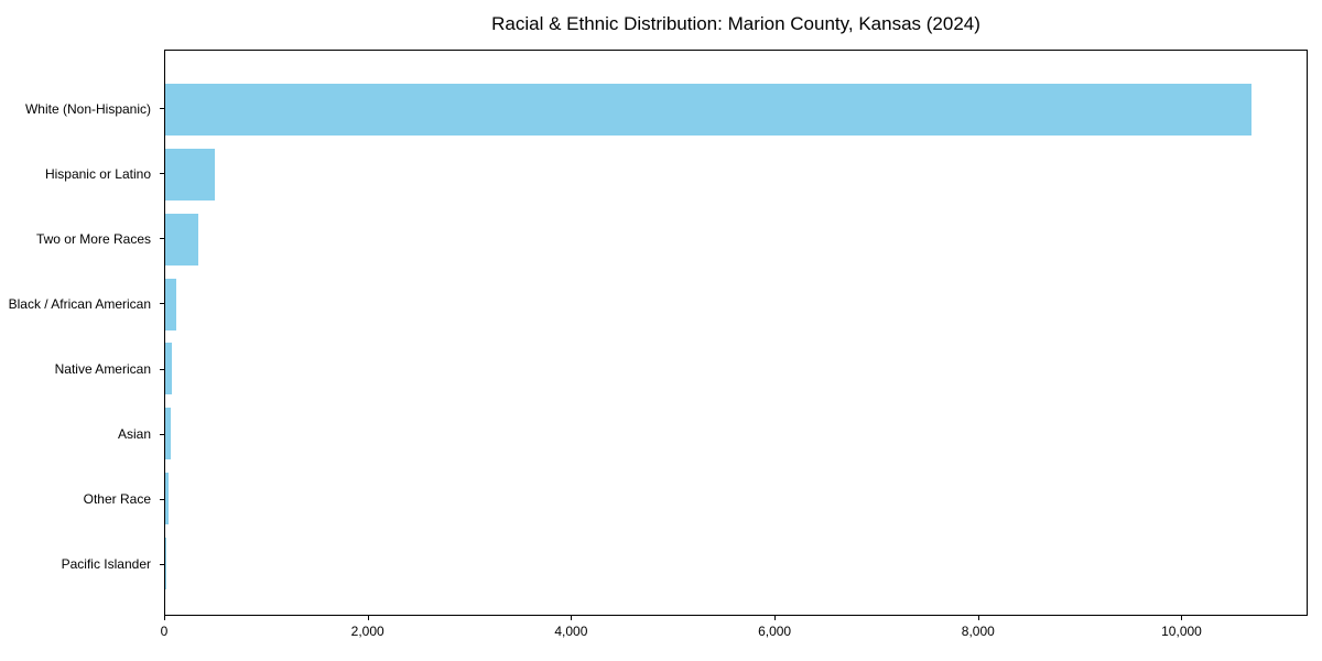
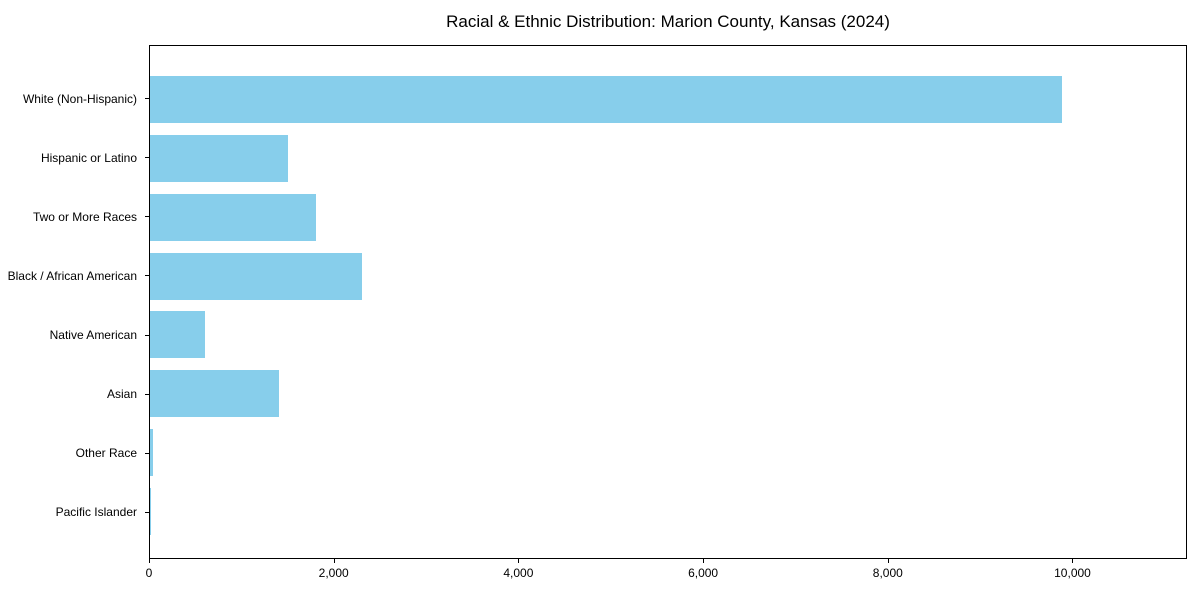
White (Non-Hispanic): 10700 -> 9900
Hispanic or Latino: 500 -> 1500
Two or More Races: 300 -> 1800
Black / African American: 100 -> 2300
Native American: 100 -> 600
Asian: 100 -> 1400
